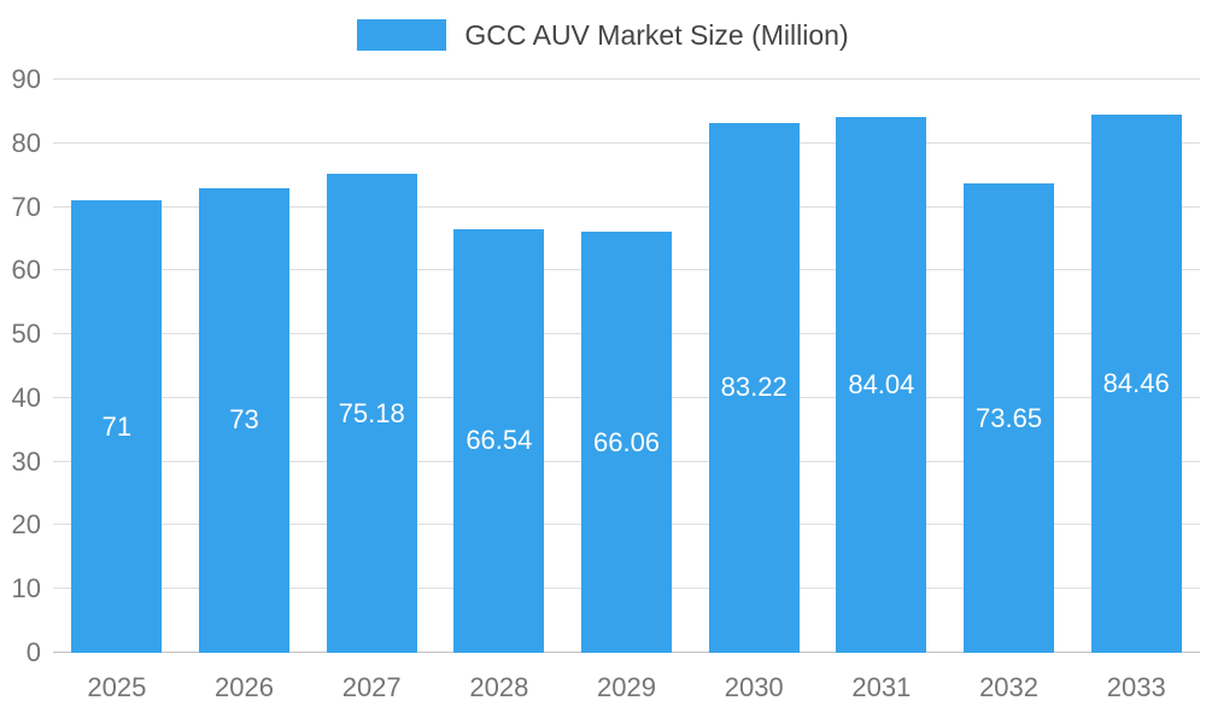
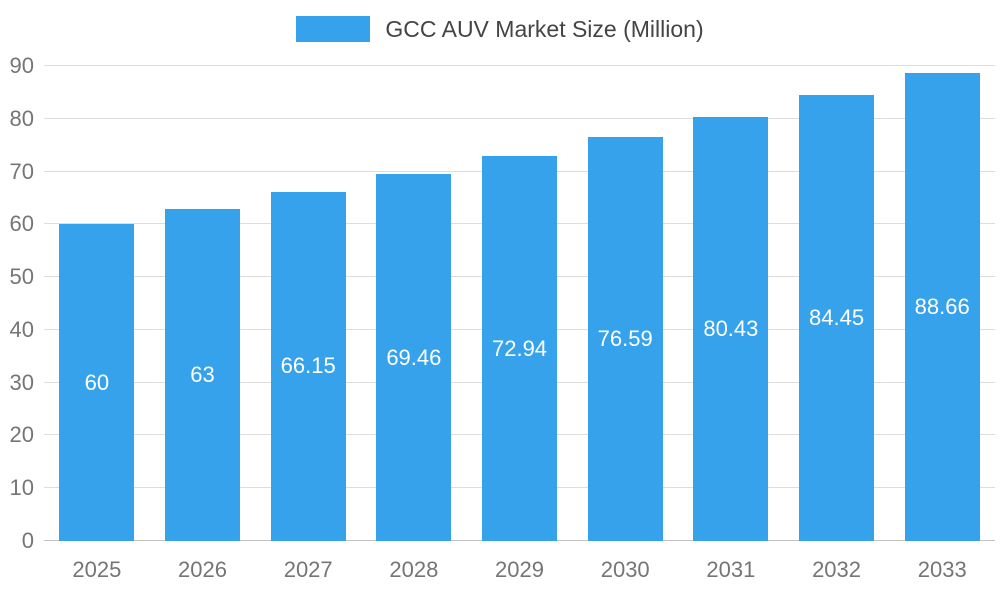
2025: 71 -> 60
2026: 73 -> 63
2027: 75.18 -> 66.15
2028: 66.54 -> 69.46
2029: 66.06 -> 72.94
2030: 83.22 -> 76.59
2031: 84.04 -> 80.43
2032: 73.65 -> 84.45
2033: 84.46 -> 88.66
